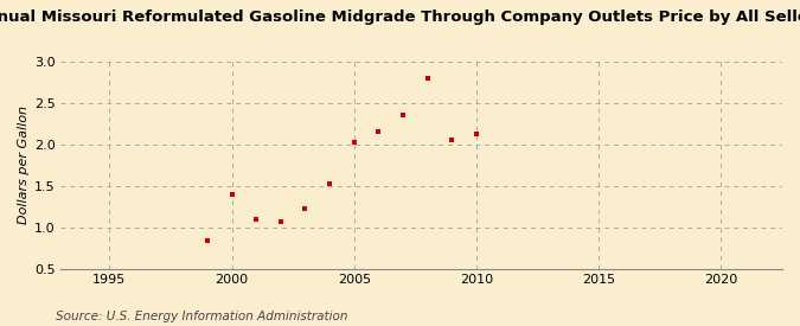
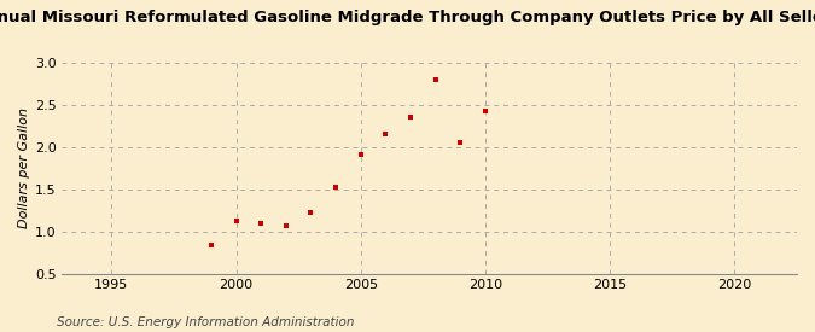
2000: 1.40 -> 1.13
2005: 2.02 -> 1.91
2010: 2.12 -> 2.43
